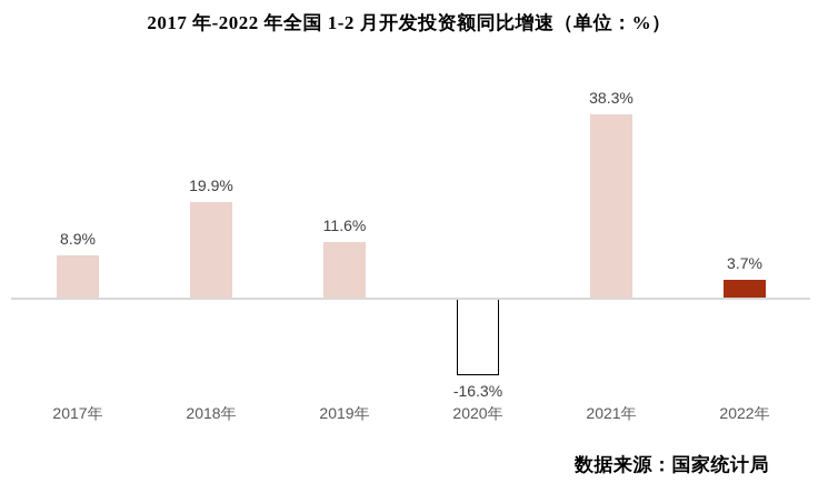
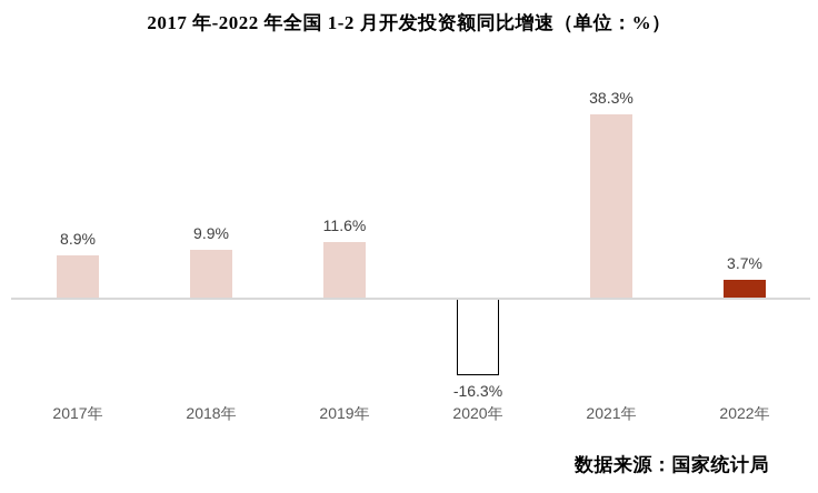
2018年: 19.9% -> 9.9%
